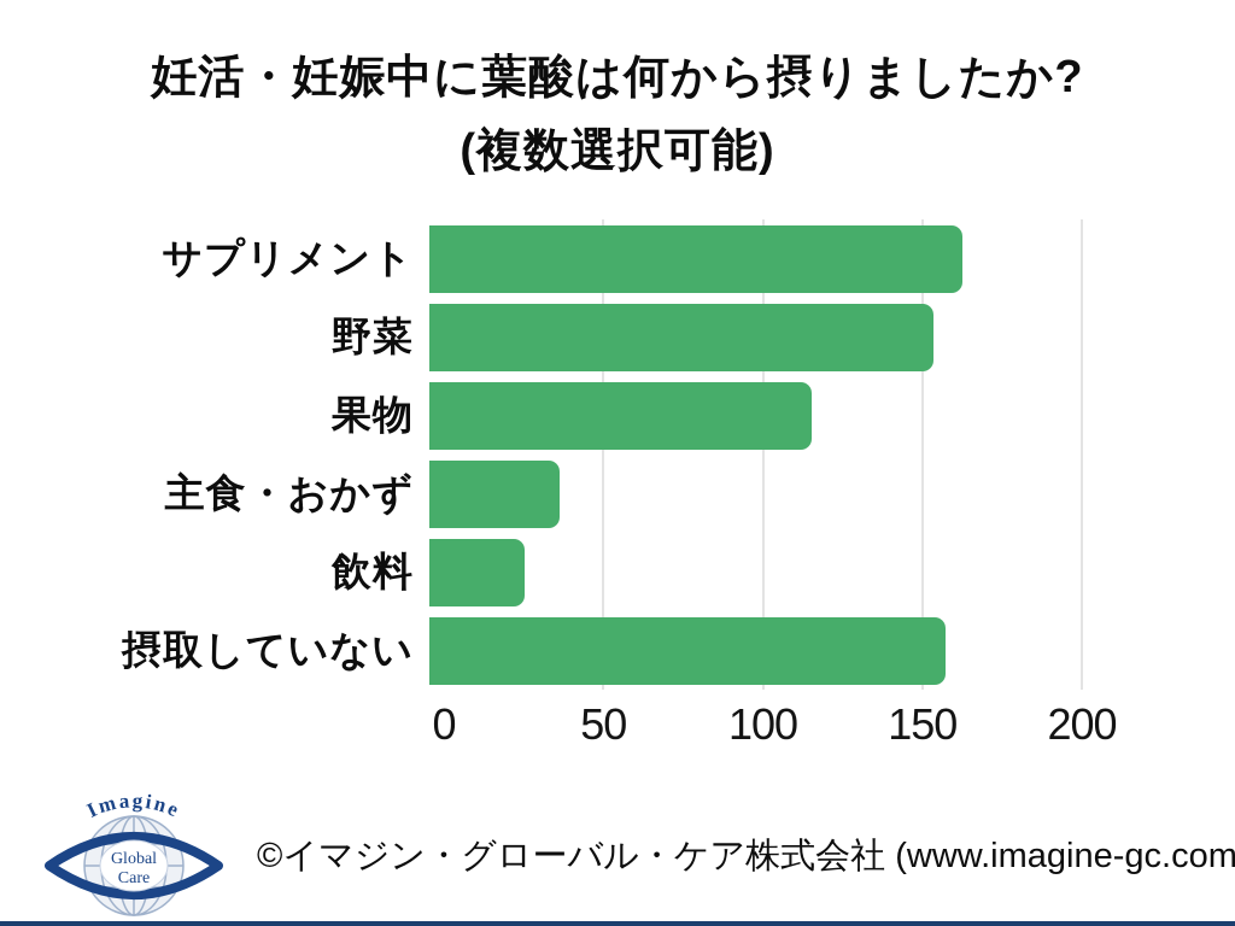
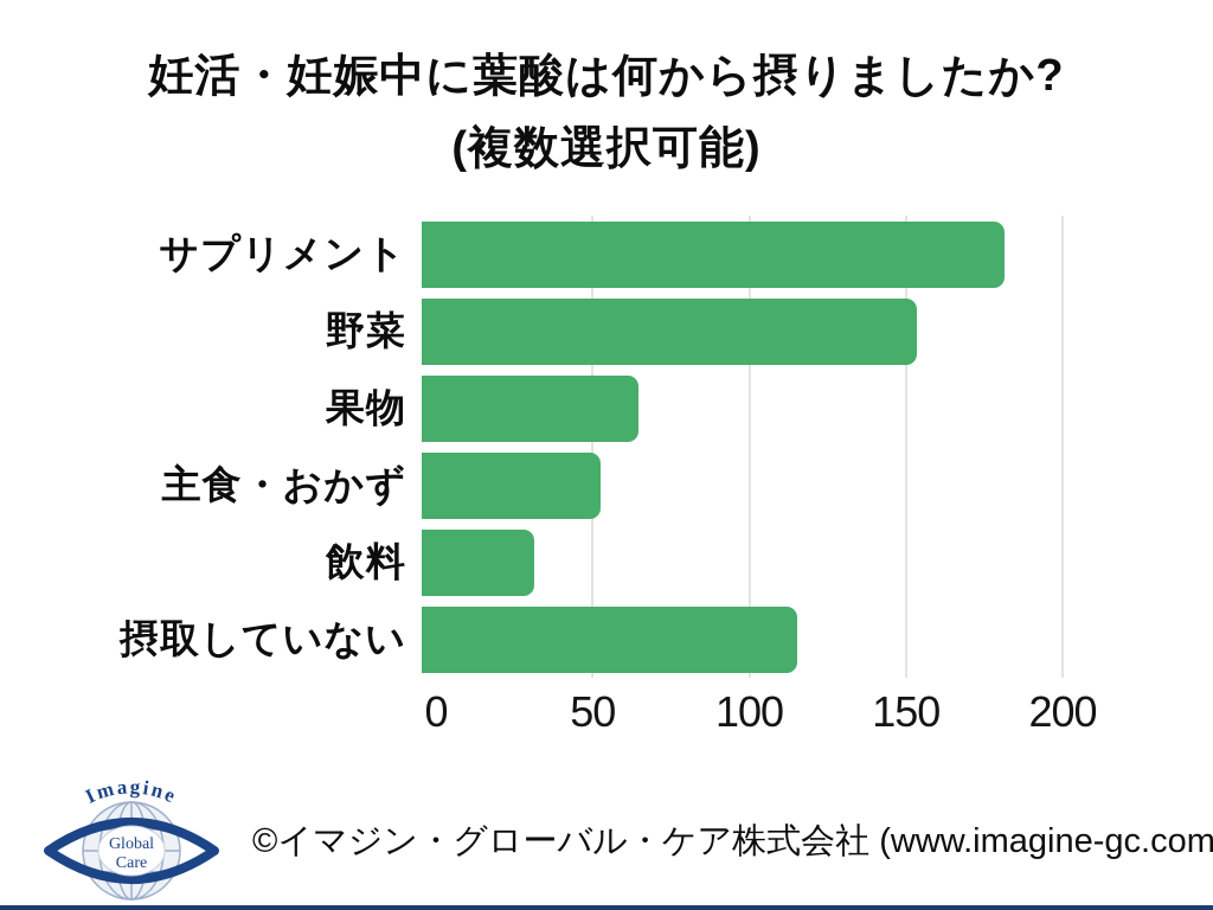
サプリメント: 167 -> 186
果物: 120 -> 69
主食・おかず: 41 -> 57
飲料: 30 -> 36
摂取していない: 162 -> 120
